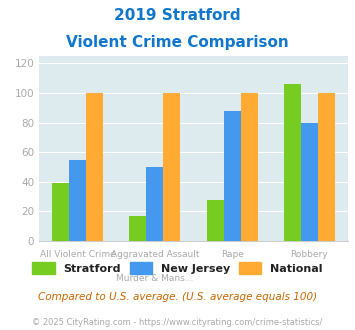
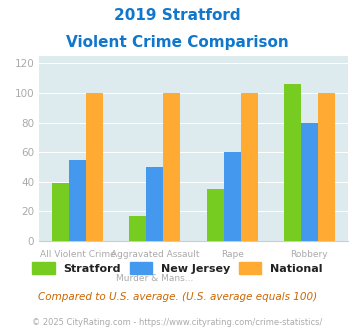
Stratford/Rape: 28 -> 35
New Jersey/Rape: 88 -> 60
